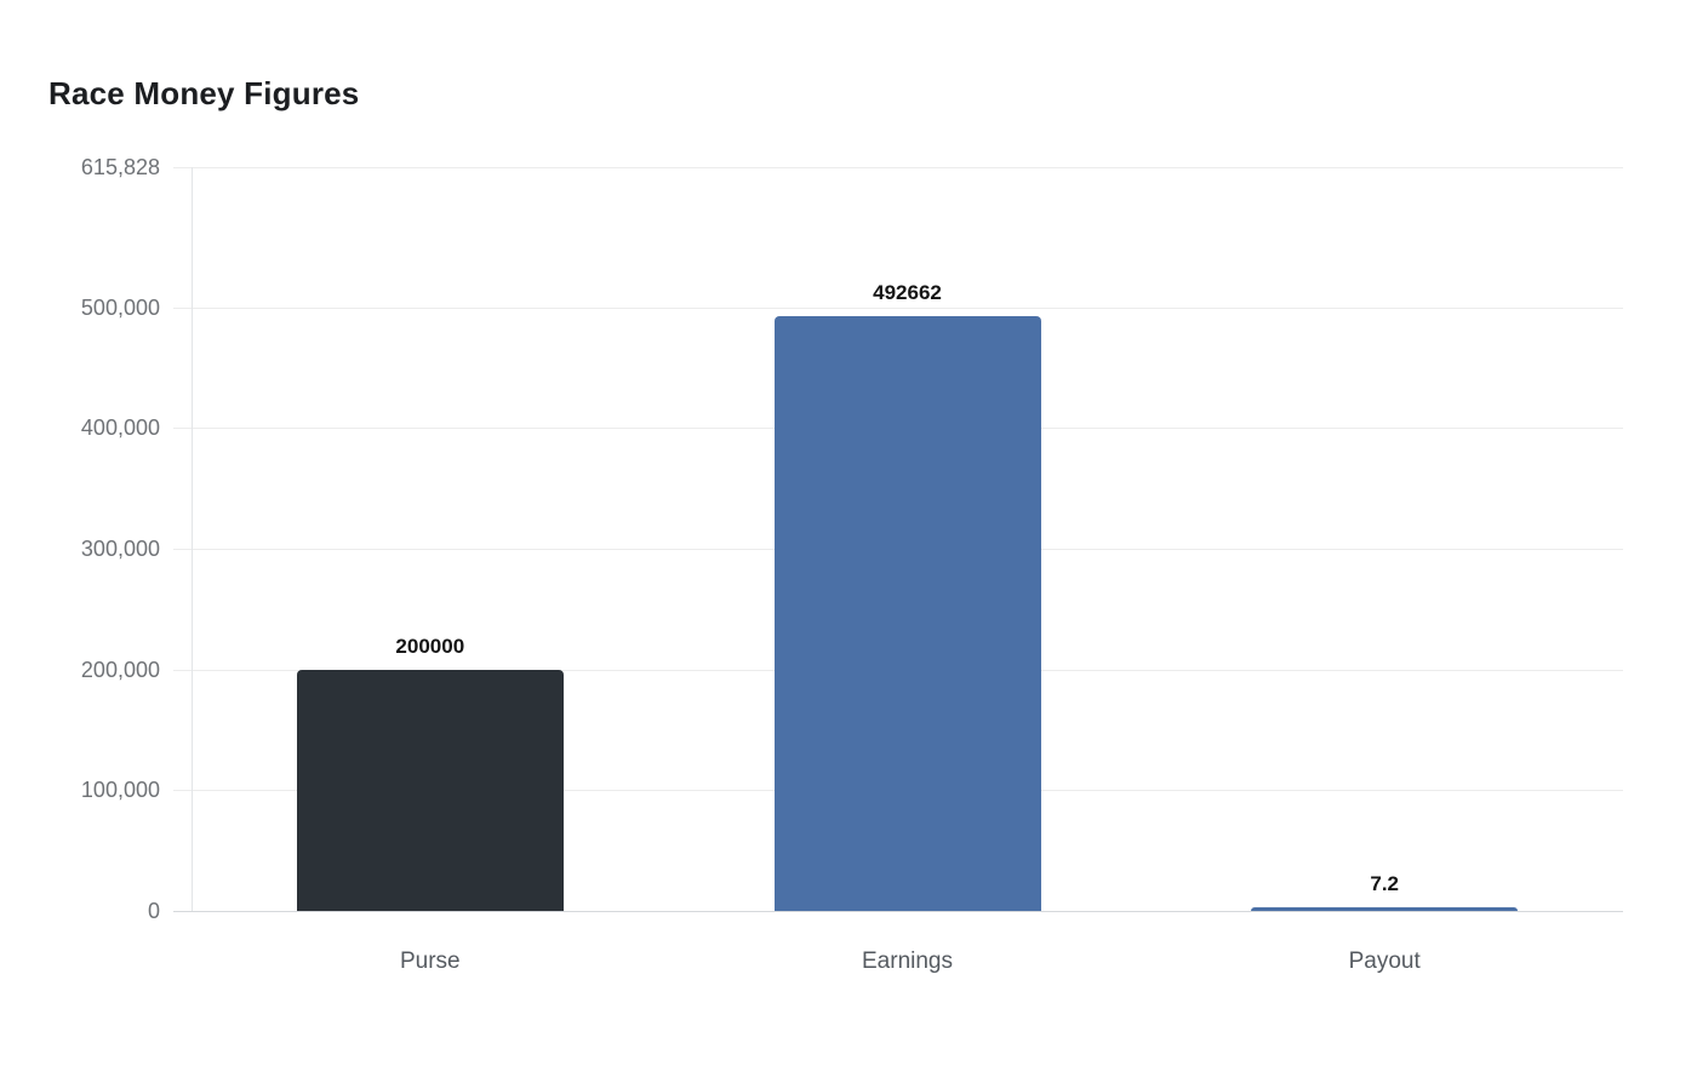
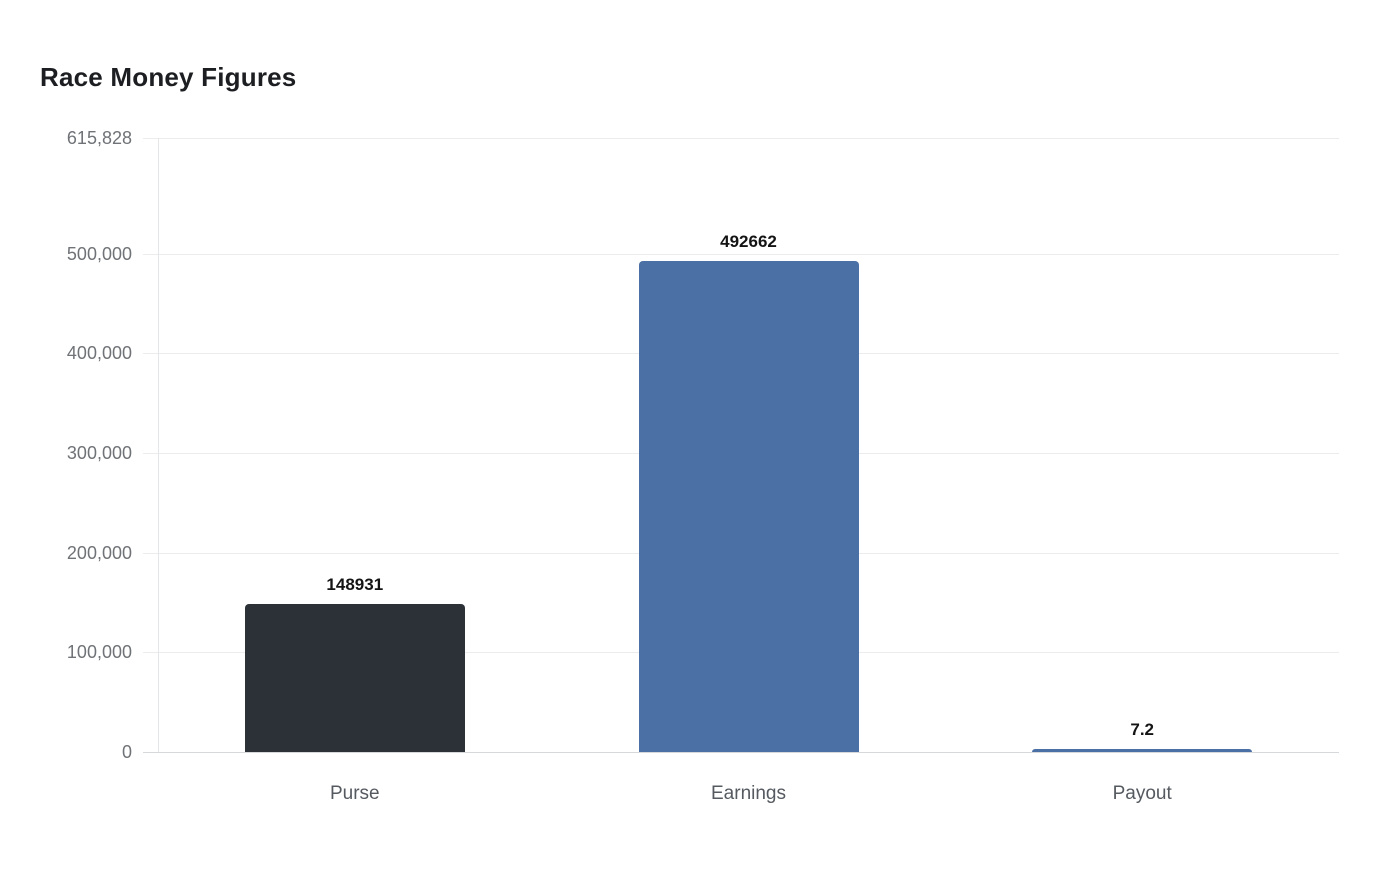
Purse: 200000 -> 148931
